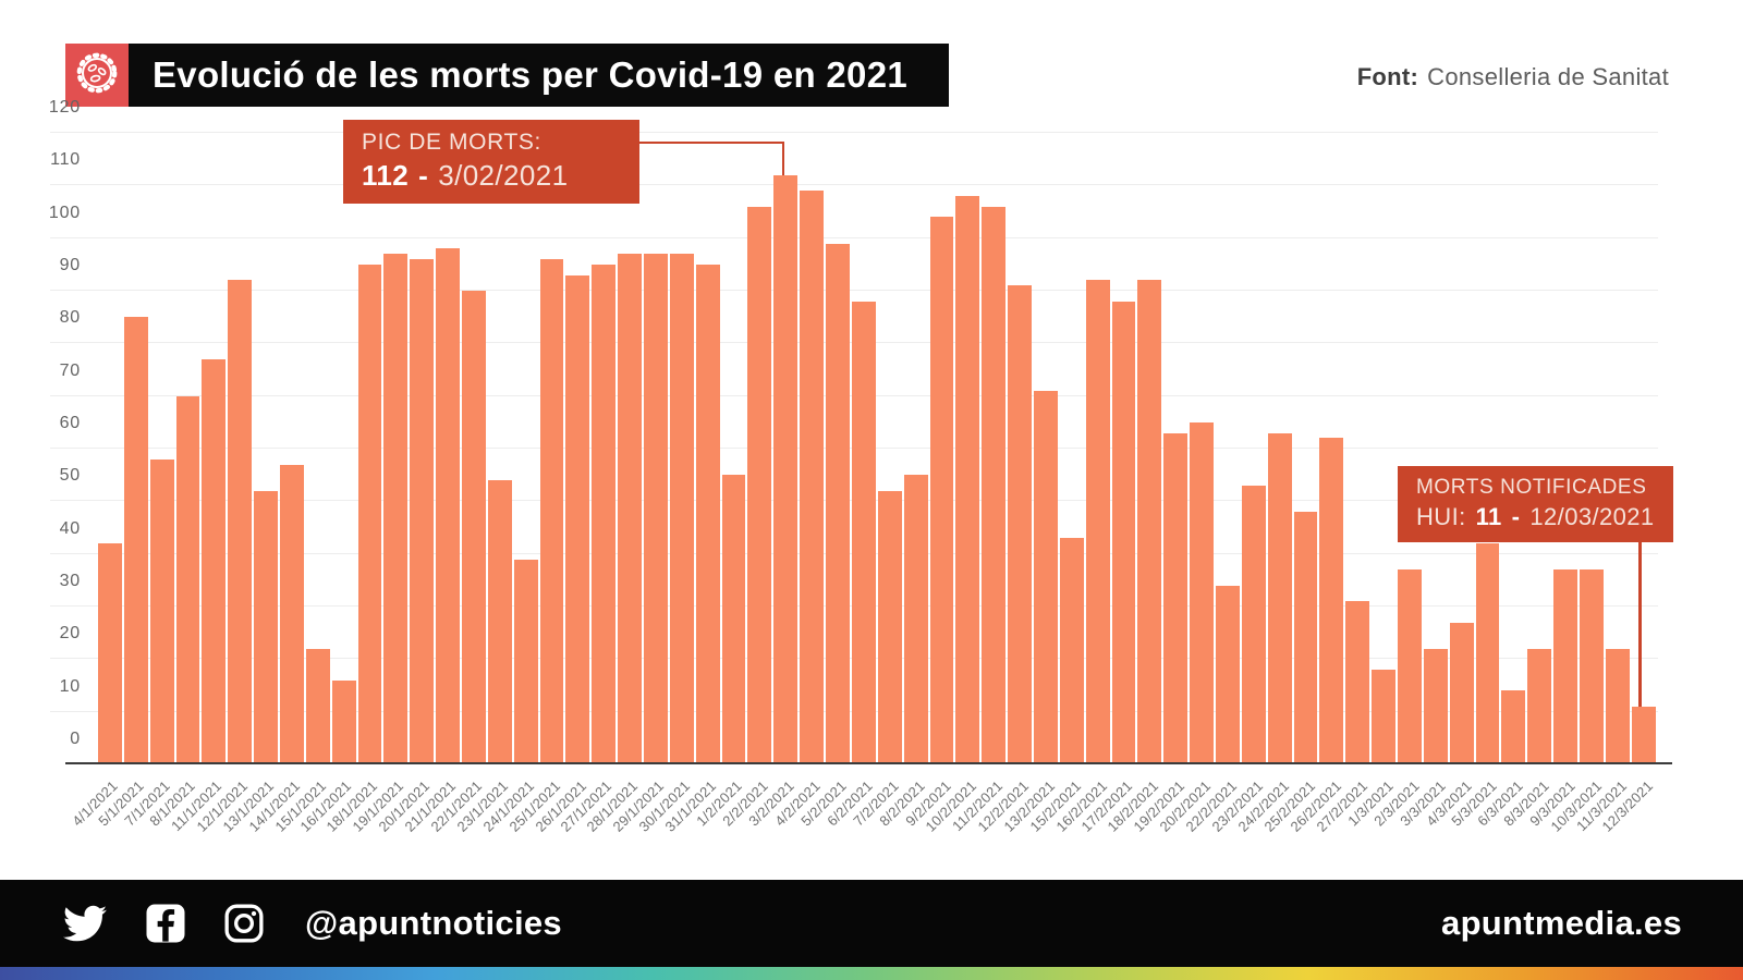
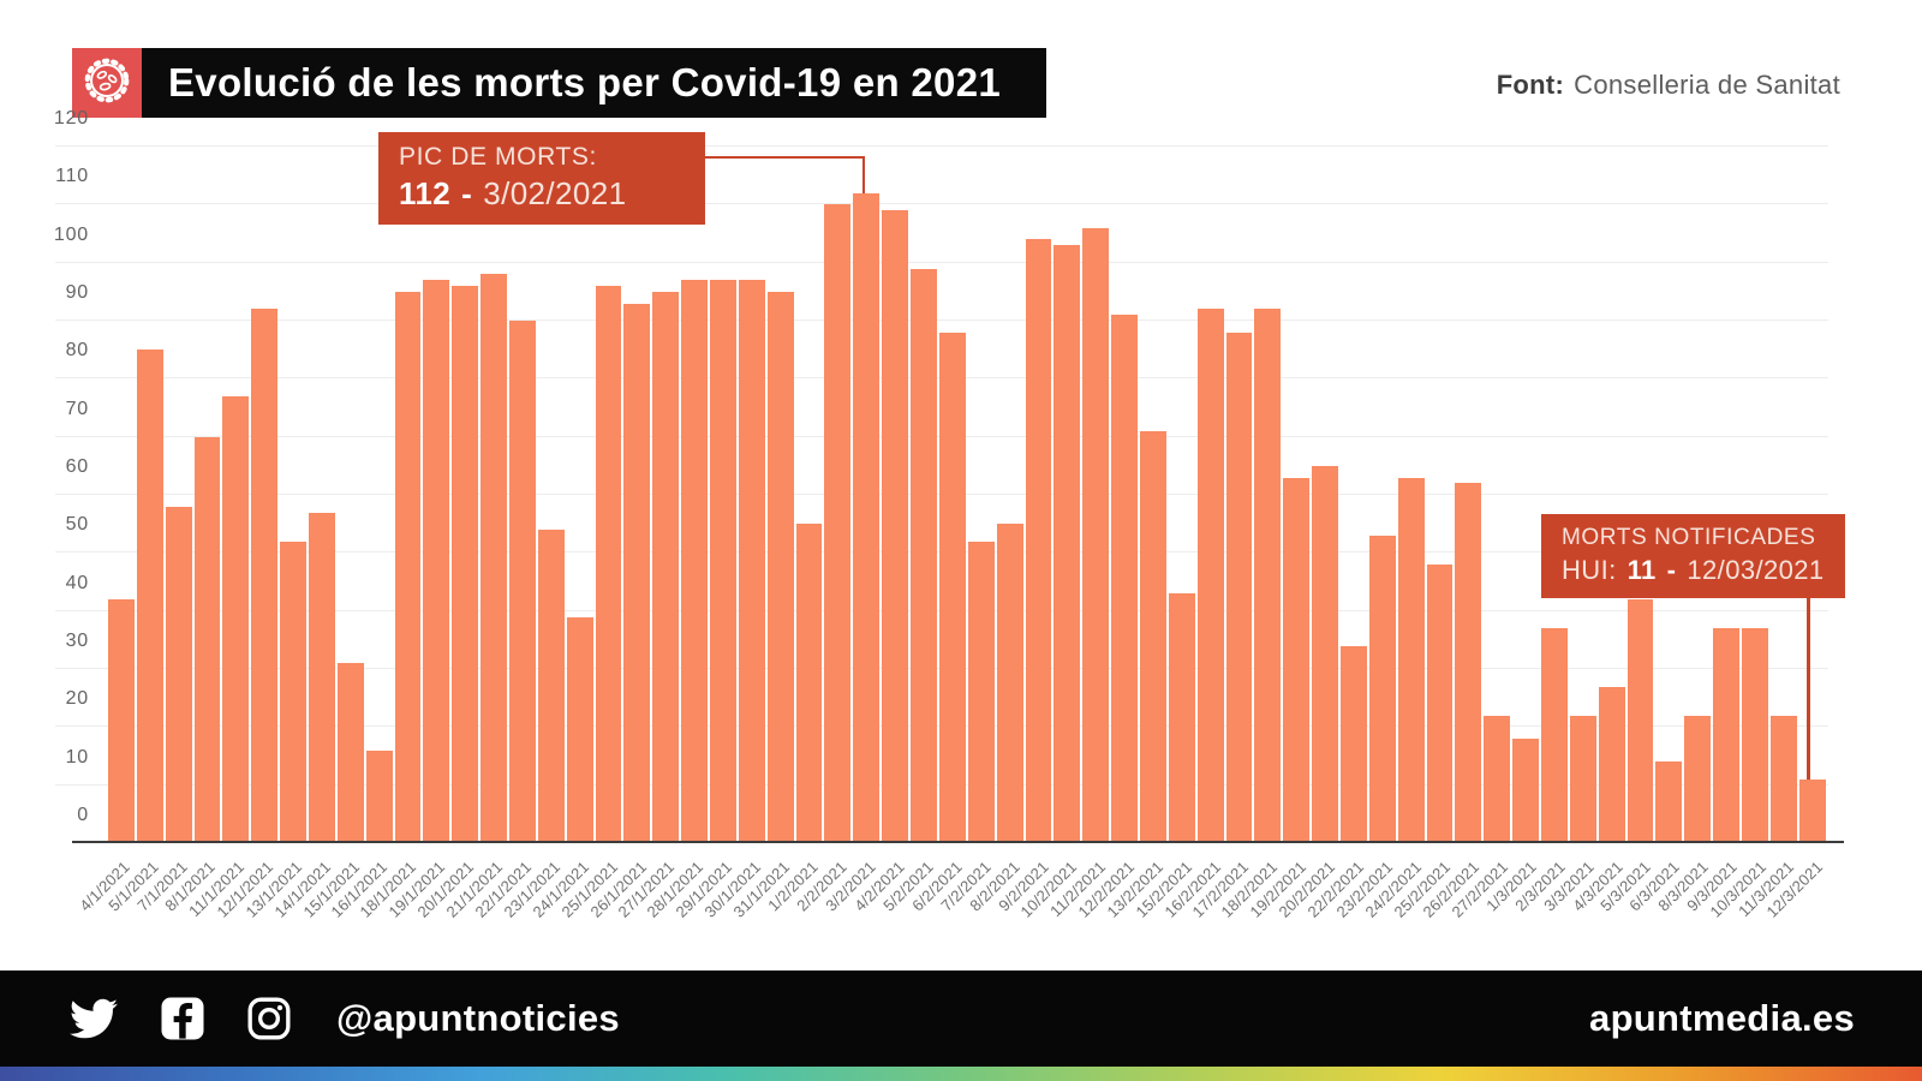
15/1/2021: 22 -> 31
2/2/2021: 106 -> 110
10/2/2021: 108 -> 103
27/2/2021: 31 -> 22
